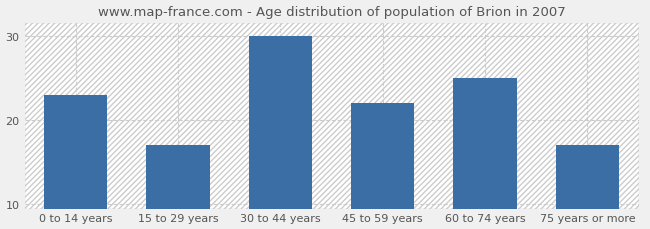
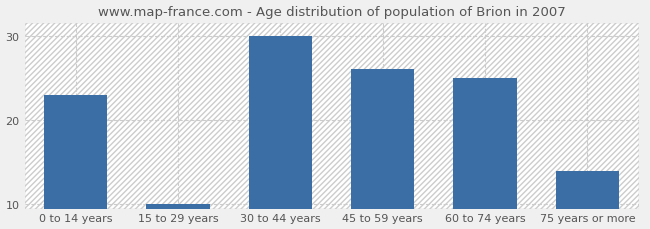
15 to 29 years: 17 -> 10
45 to 59 years: 22 -> 26
75 years or more: 17 -> 14
